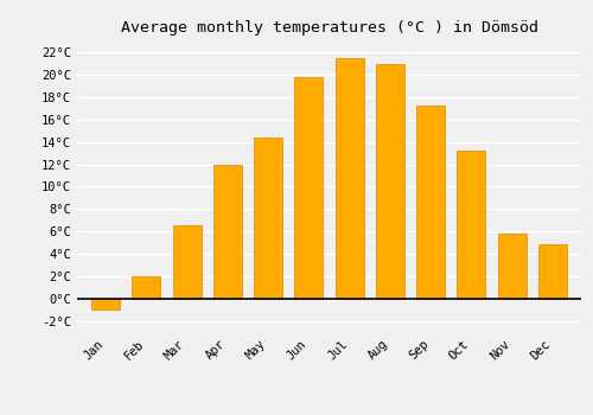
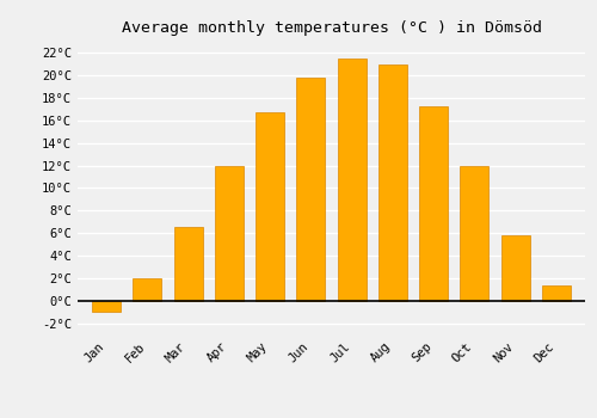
May: 14.4°C -> 16.7°C
Oct: 13.2°C -> 12.0°C
Dec: 4.8°C -> 1.3°C
